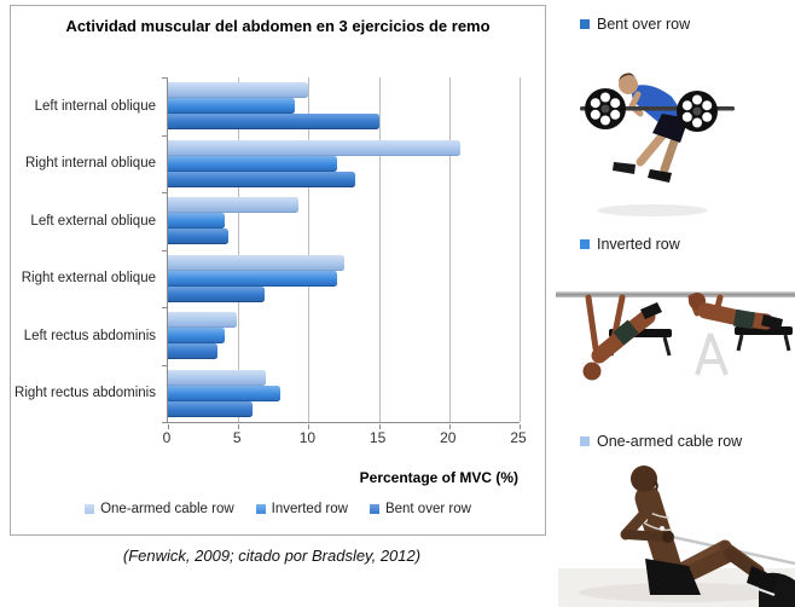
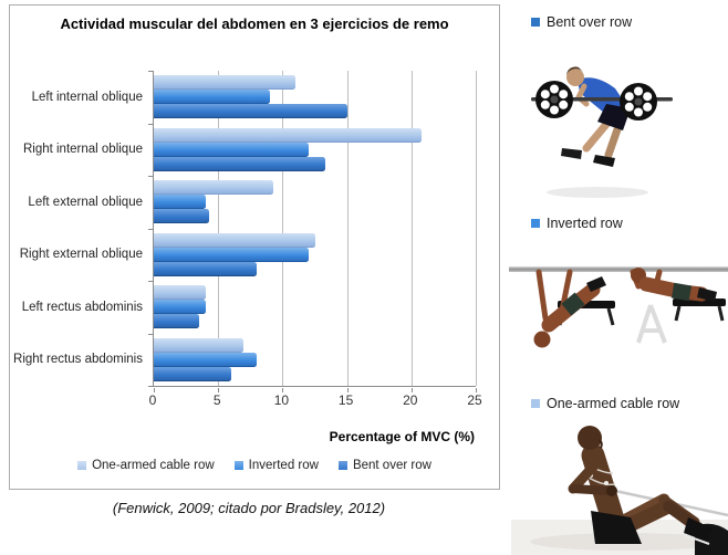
One-armed cable row/Left internal oblique: 10.0 -> 11.0
Bent over row/Right external oblique: 6.9 -> 8.0
One-armed cable row/Left rectus abdominis: 4.9 -> 4.0
